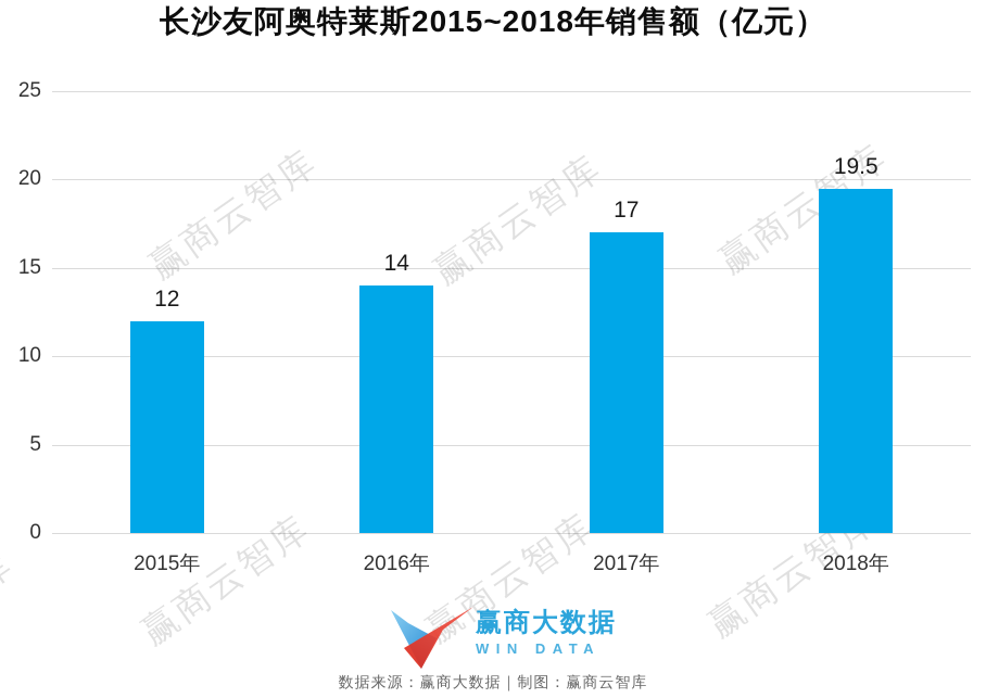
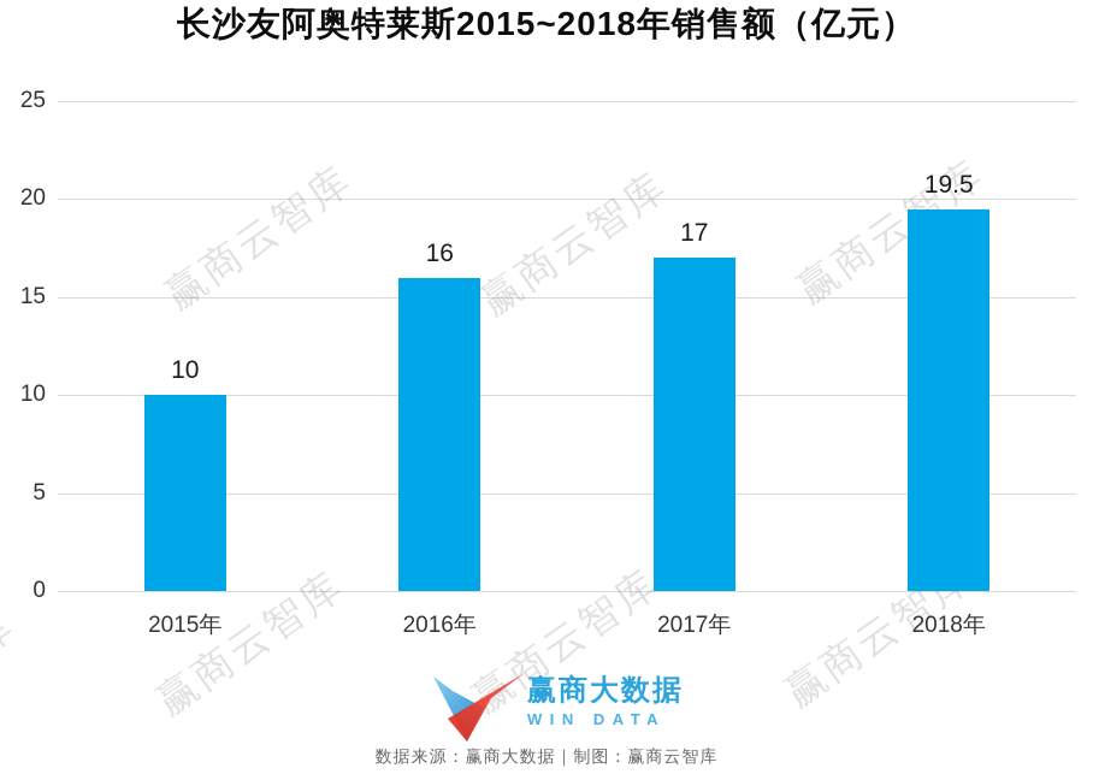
2015年: 12 -> 10
2016年: 14 -> 16
